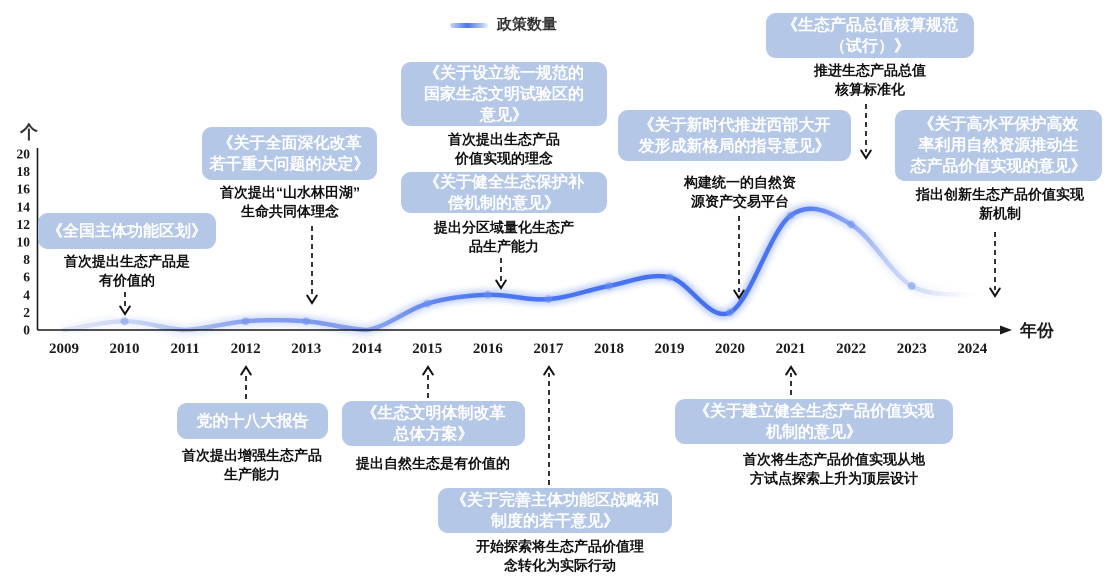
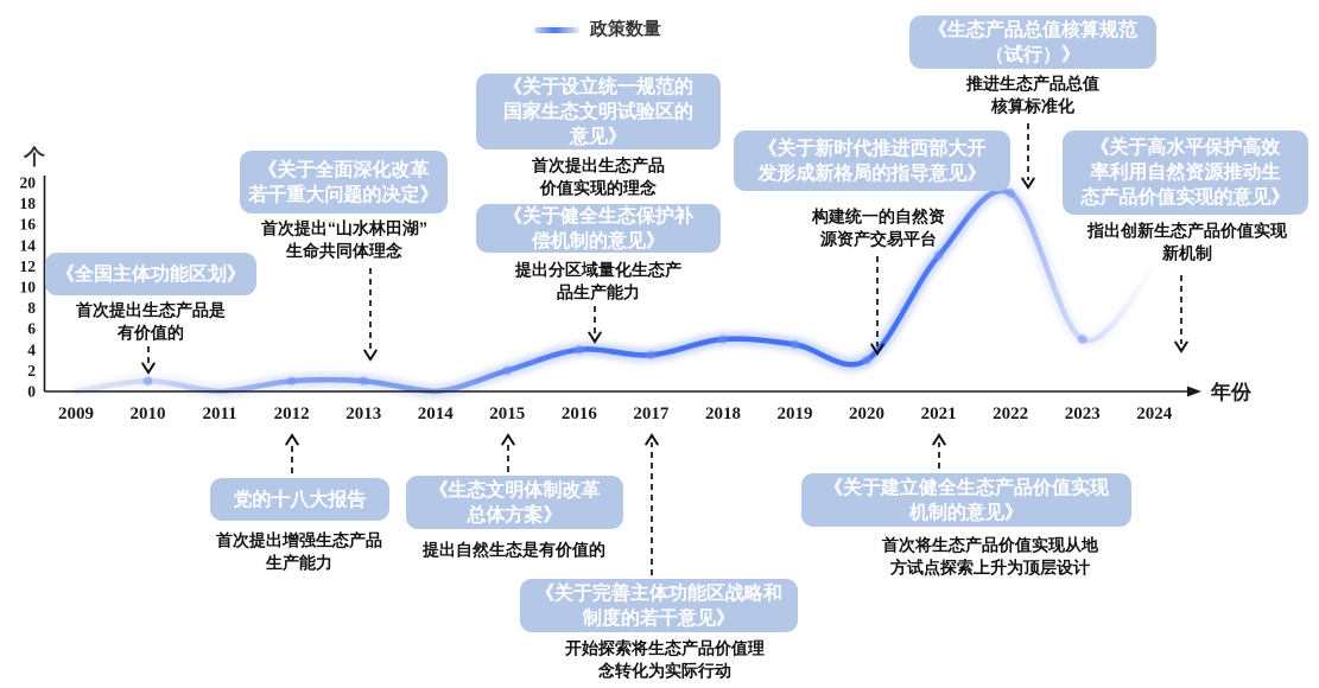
2015: 3 -> 2
2019: 6 -> 4
2020: 2 -> 3
2022: 12 -> 19
2024: 4 -> 12
